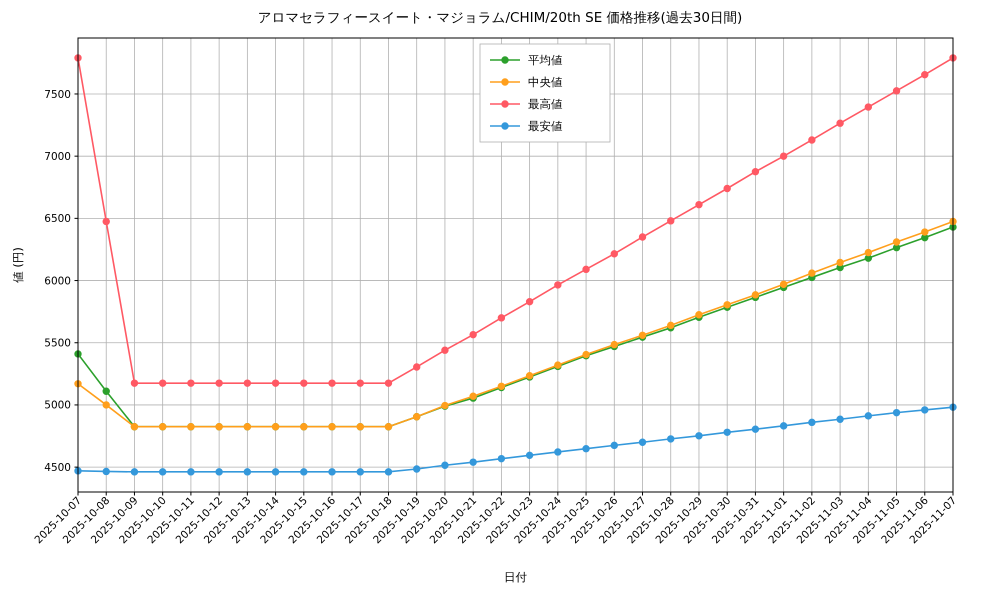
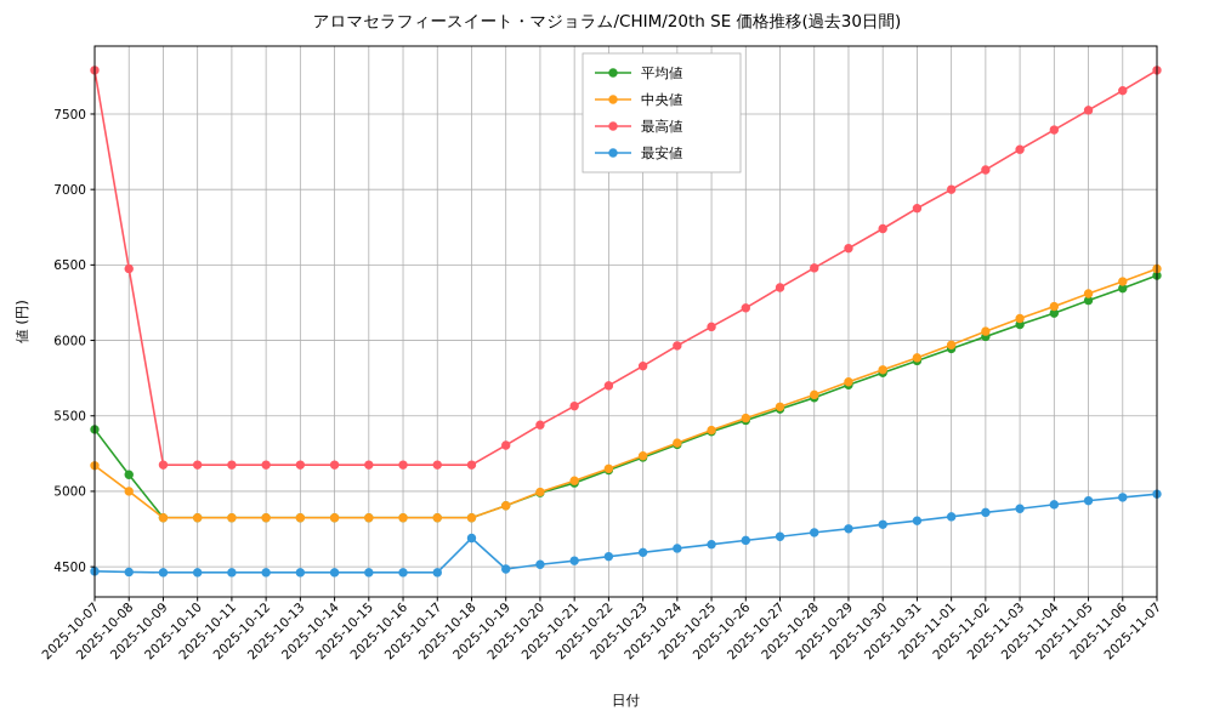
最安値/2025-10-18: 4460 -> 4690
